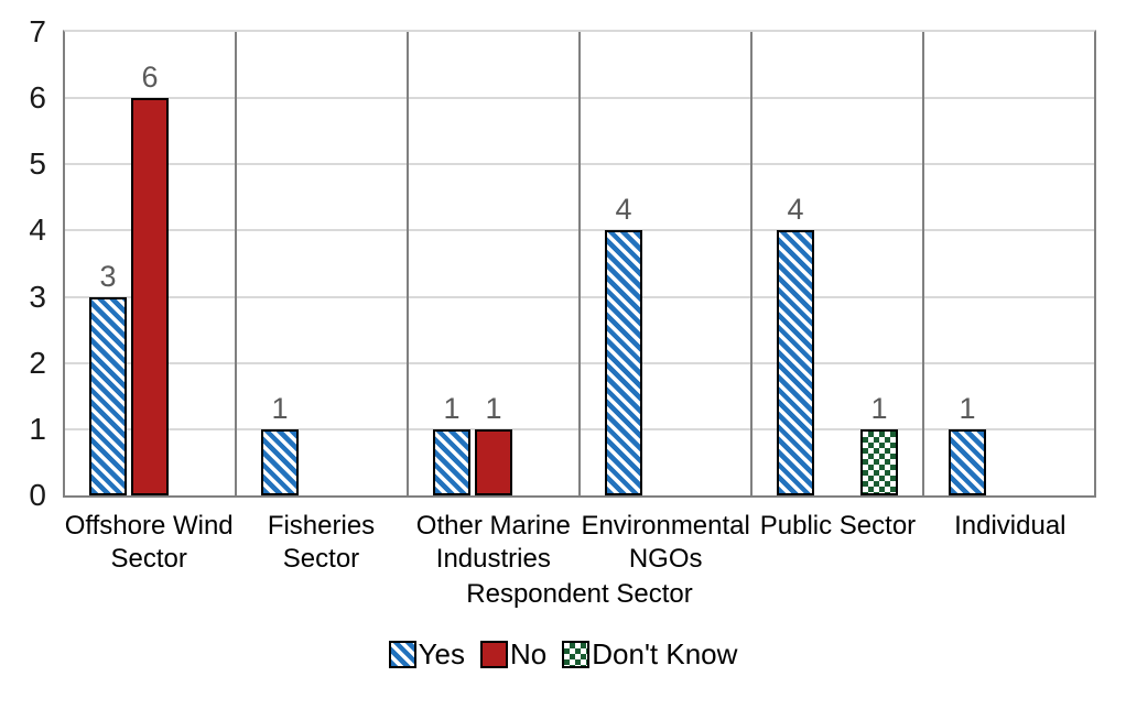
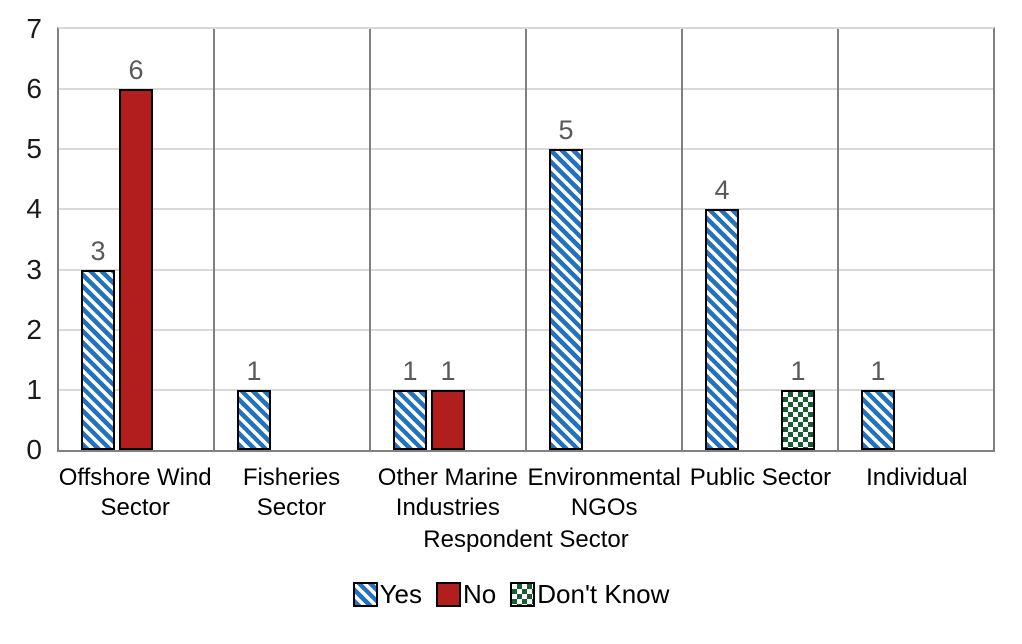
Yes/Environmental NGOs: 4 -> 5
